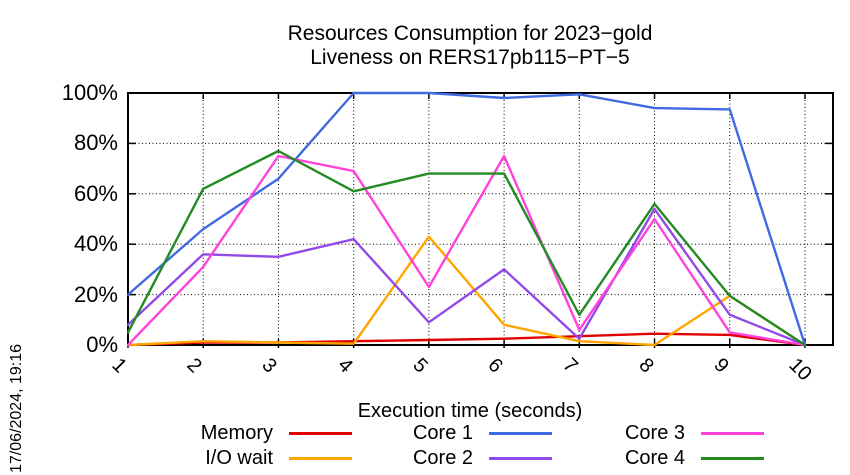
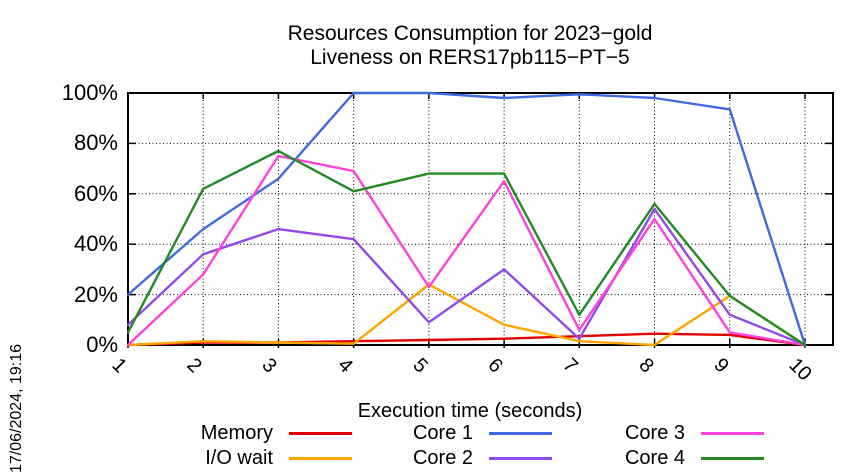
Core 3/2: 31% -> 28%
Core 2/3: 35% -> 46%
I/O wait/5: 43% -> 24%
Core 3/6: 75% -> 65%
Core 1/8: 94% -> 98%
